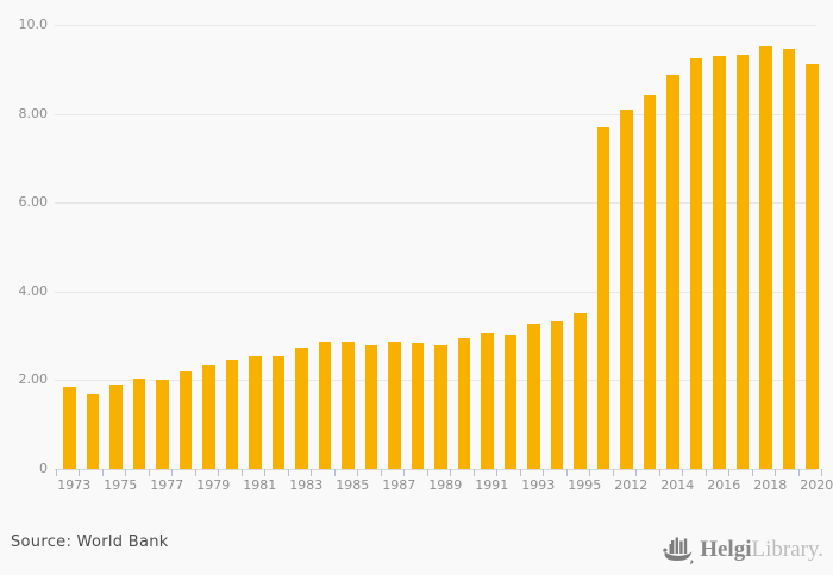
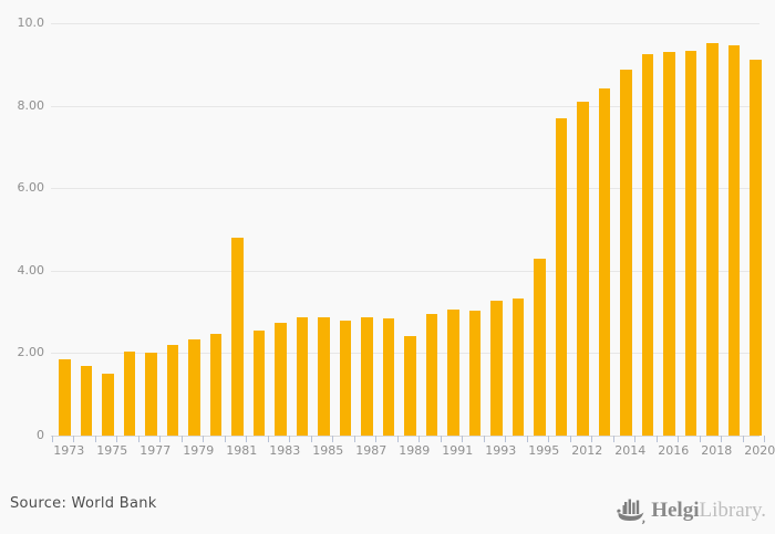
1975: 1.9 -> 1.5
1981: 2.6 -> 4.8
1989: 2.8 -> 2.4
1995: 3.5 -> 4.3
